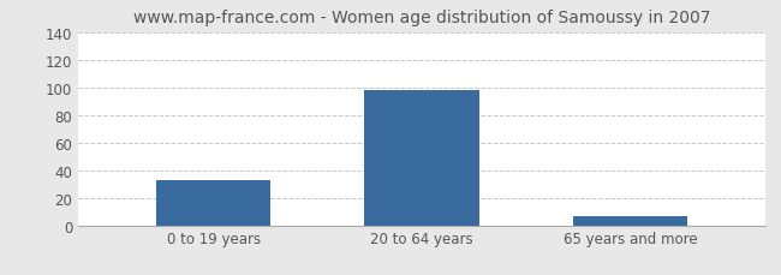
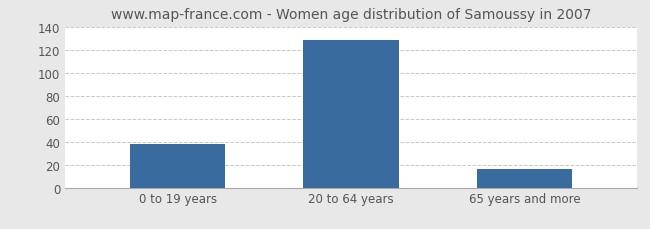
0 to 19 years: 33 -> 38
20 to 64 years: 98 -> 128
65 years and more: 7 -> 16
